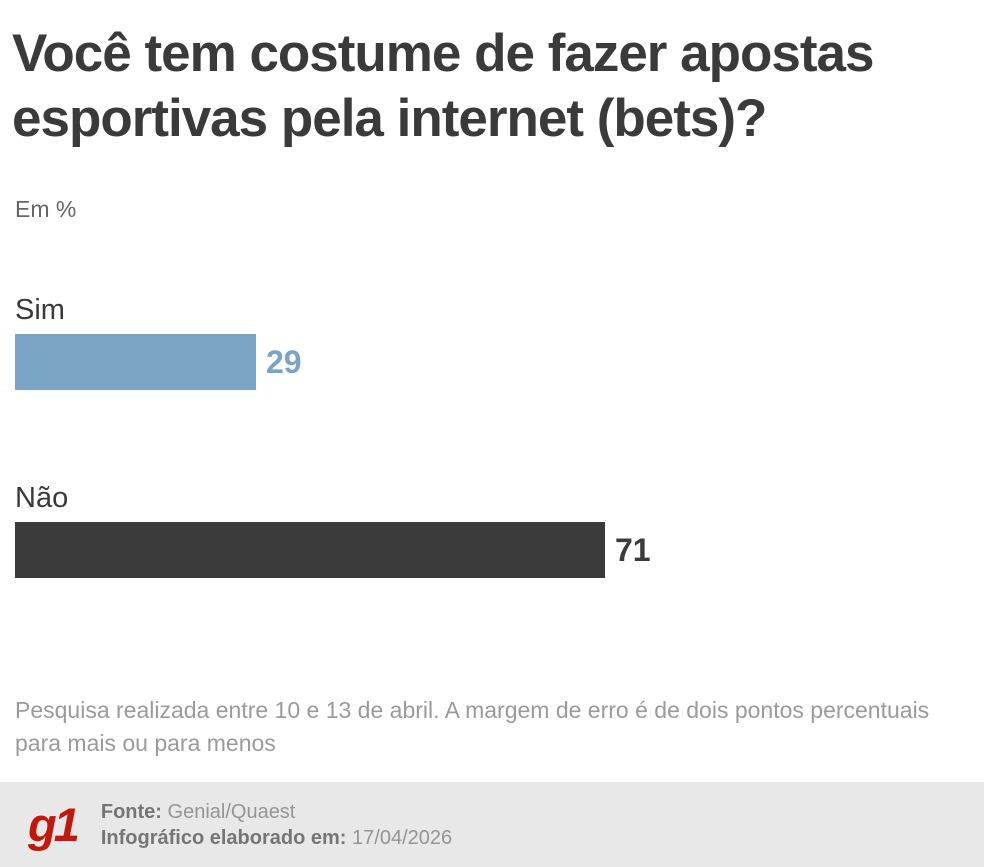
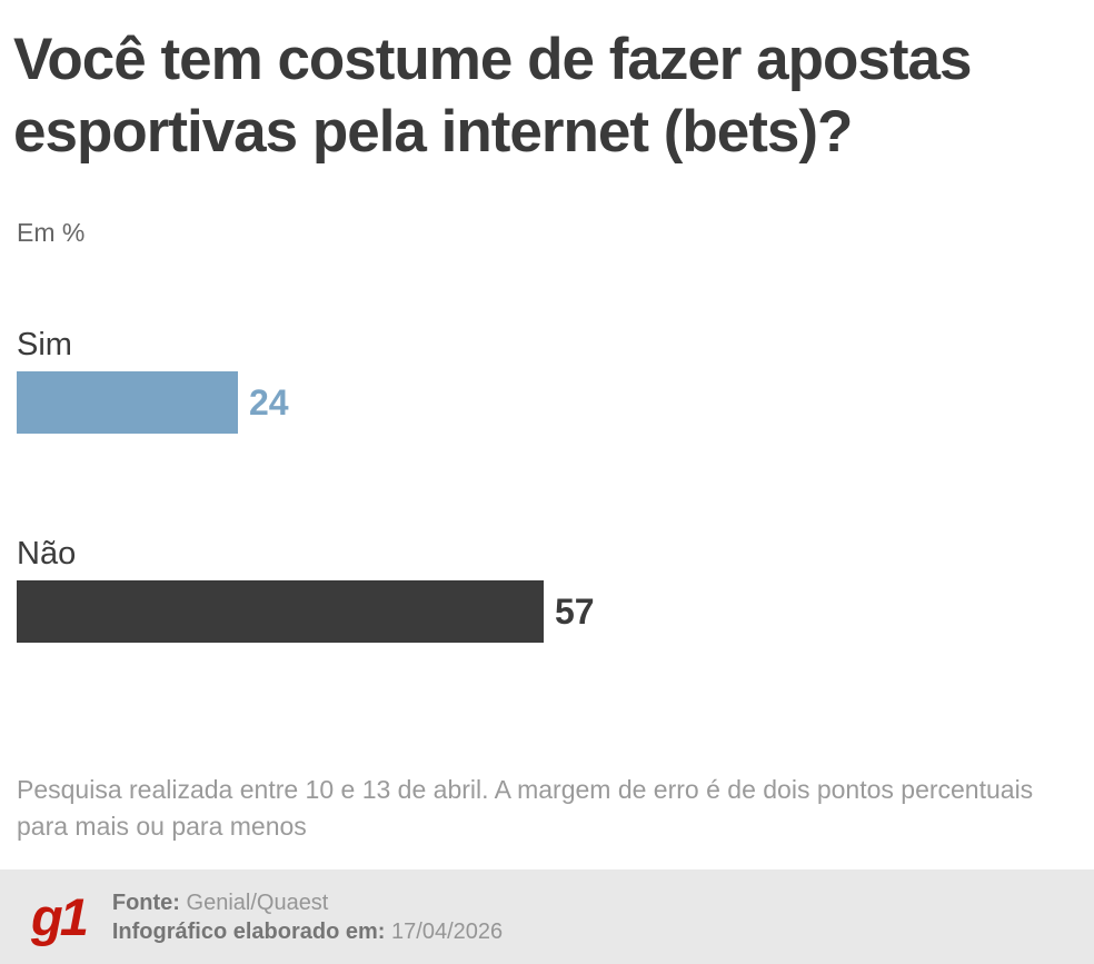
Sim: 29 -> 24
Não: 71 -> 57
